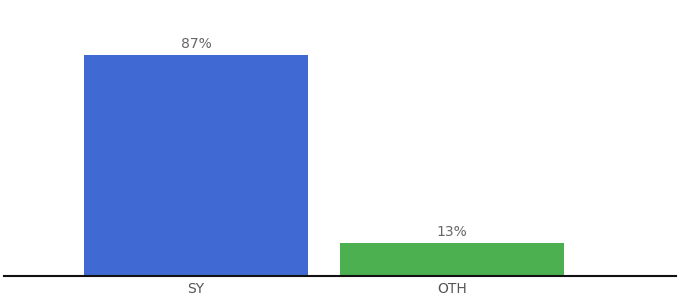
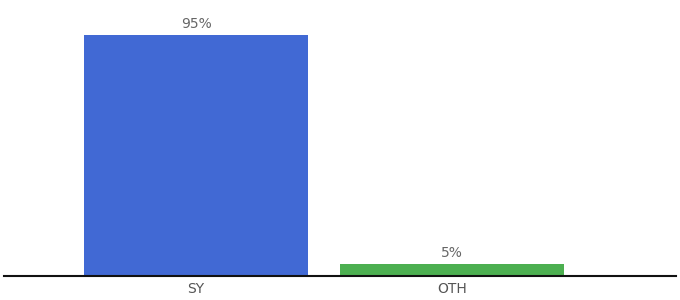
SY: 87% -> 95%
OTH: 13% -> 5%
